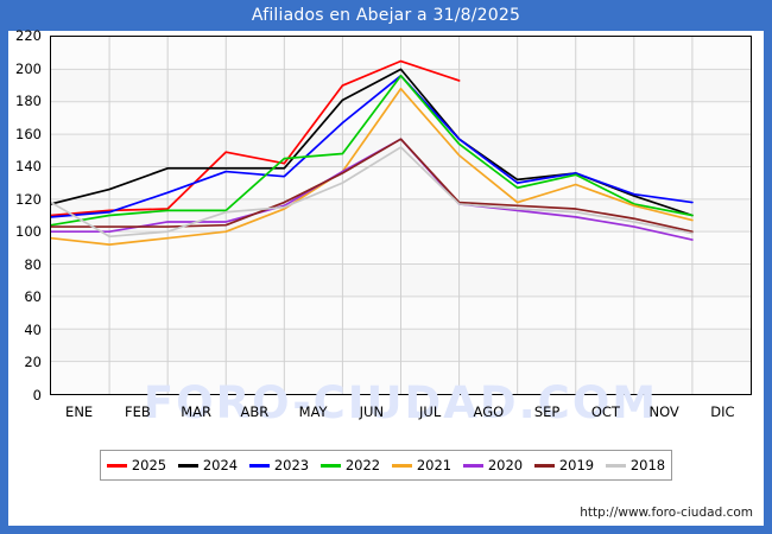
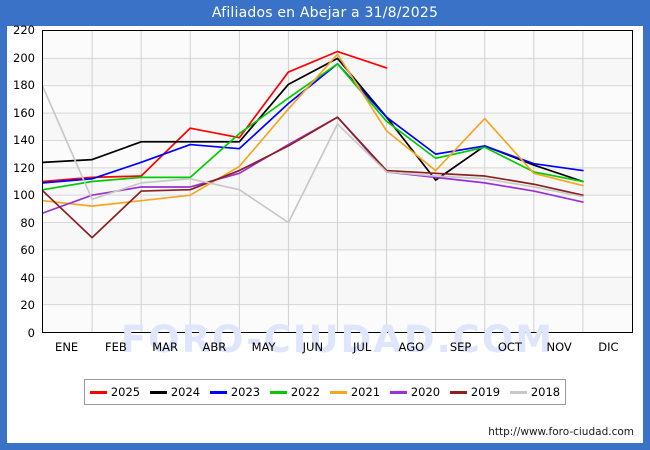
2024/ENE: 117 -> 124
2020/ENE: 100 -> 87
2018/ENE: 118 -> 179
2019/FEB: 103 -> 69
2018/MAR: 100 -> 109
2021/MAY: 114 -> 121
2018/MAY: 115 -> 104
2022/JUN: 148 -> 171
2021/JUN: 137 -> 163
2018/JUN: 130 -> 80
2021/JUL: 188 -> 203
2024/SEP: 132 -> 111
2021/OCT: 129 -> 156
